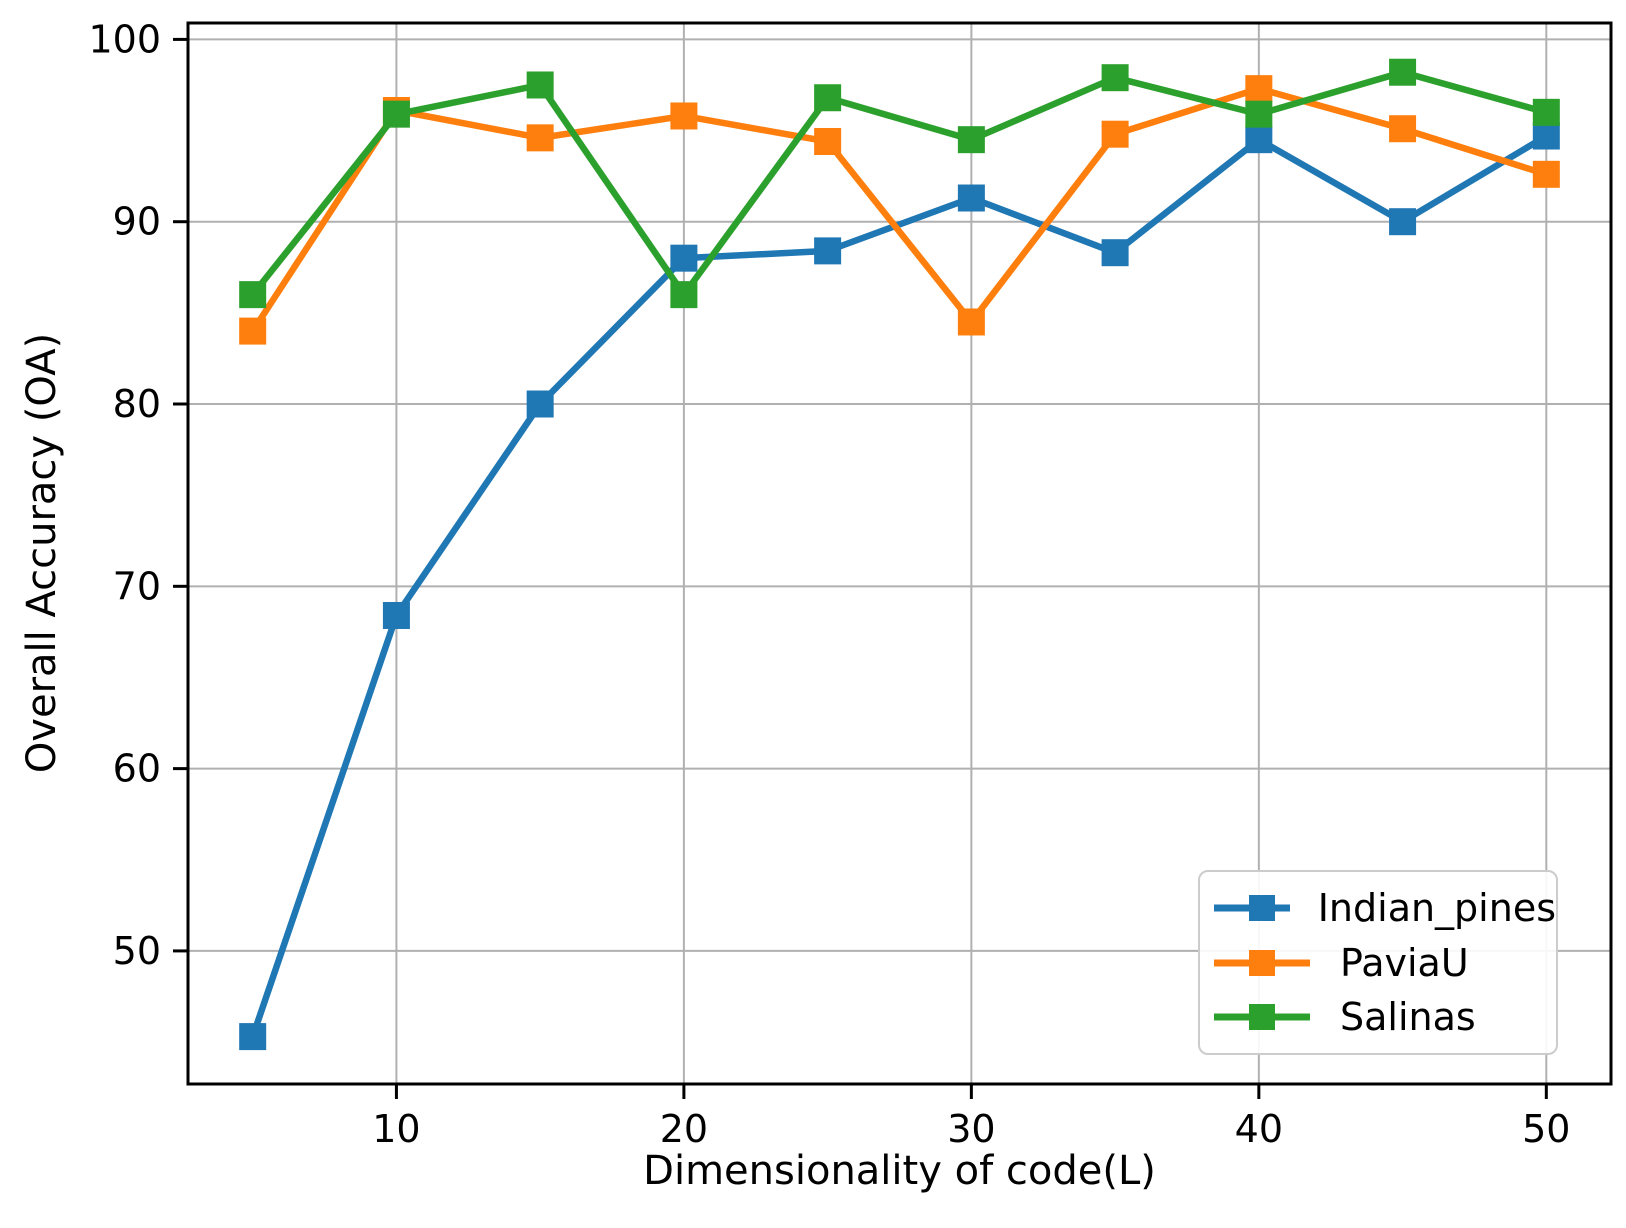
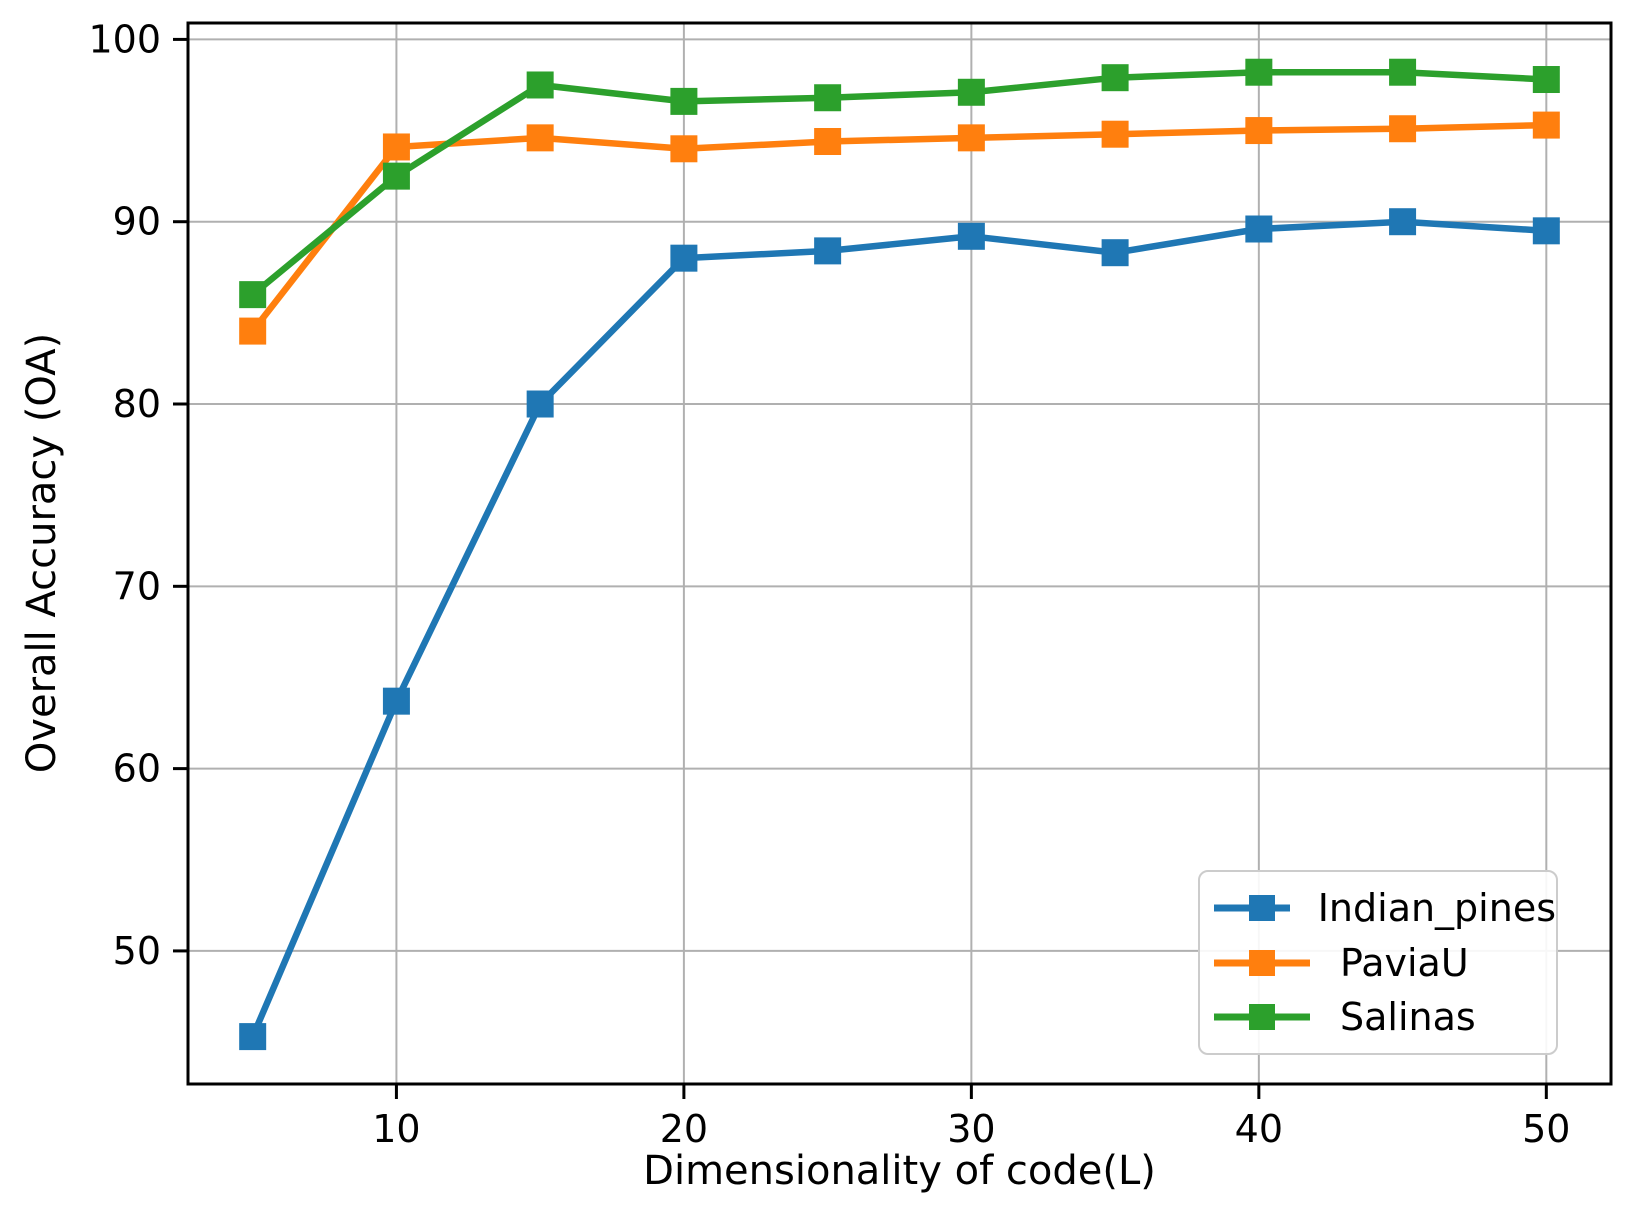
Indian_pines/10: 68.4 -> 63.7
PaviaU/10: 96.1 -> 94.1
Salinas/10: 95.9 -> 92.5
PaviaU/20: 95.8 -> 94.0
Salinas/20: 86.0 -> 96.6
Indian_pines/30: 91.3 -> 89.2
PaviaU/30: 84.5 -> 94.6
Salinas/30: 94.5 -> 97.1
Indian_pines/40: 94.5 -> 89.6
PaviaU/40: 97.3 -> 95.0
Salinas/40: 95.9 -> 98.2
Indian_pines/50: 94.7 -> 89.5
PaviaU/50: 92.6 -> 95.3
Salinas/50: 96.0 -> 97.8
